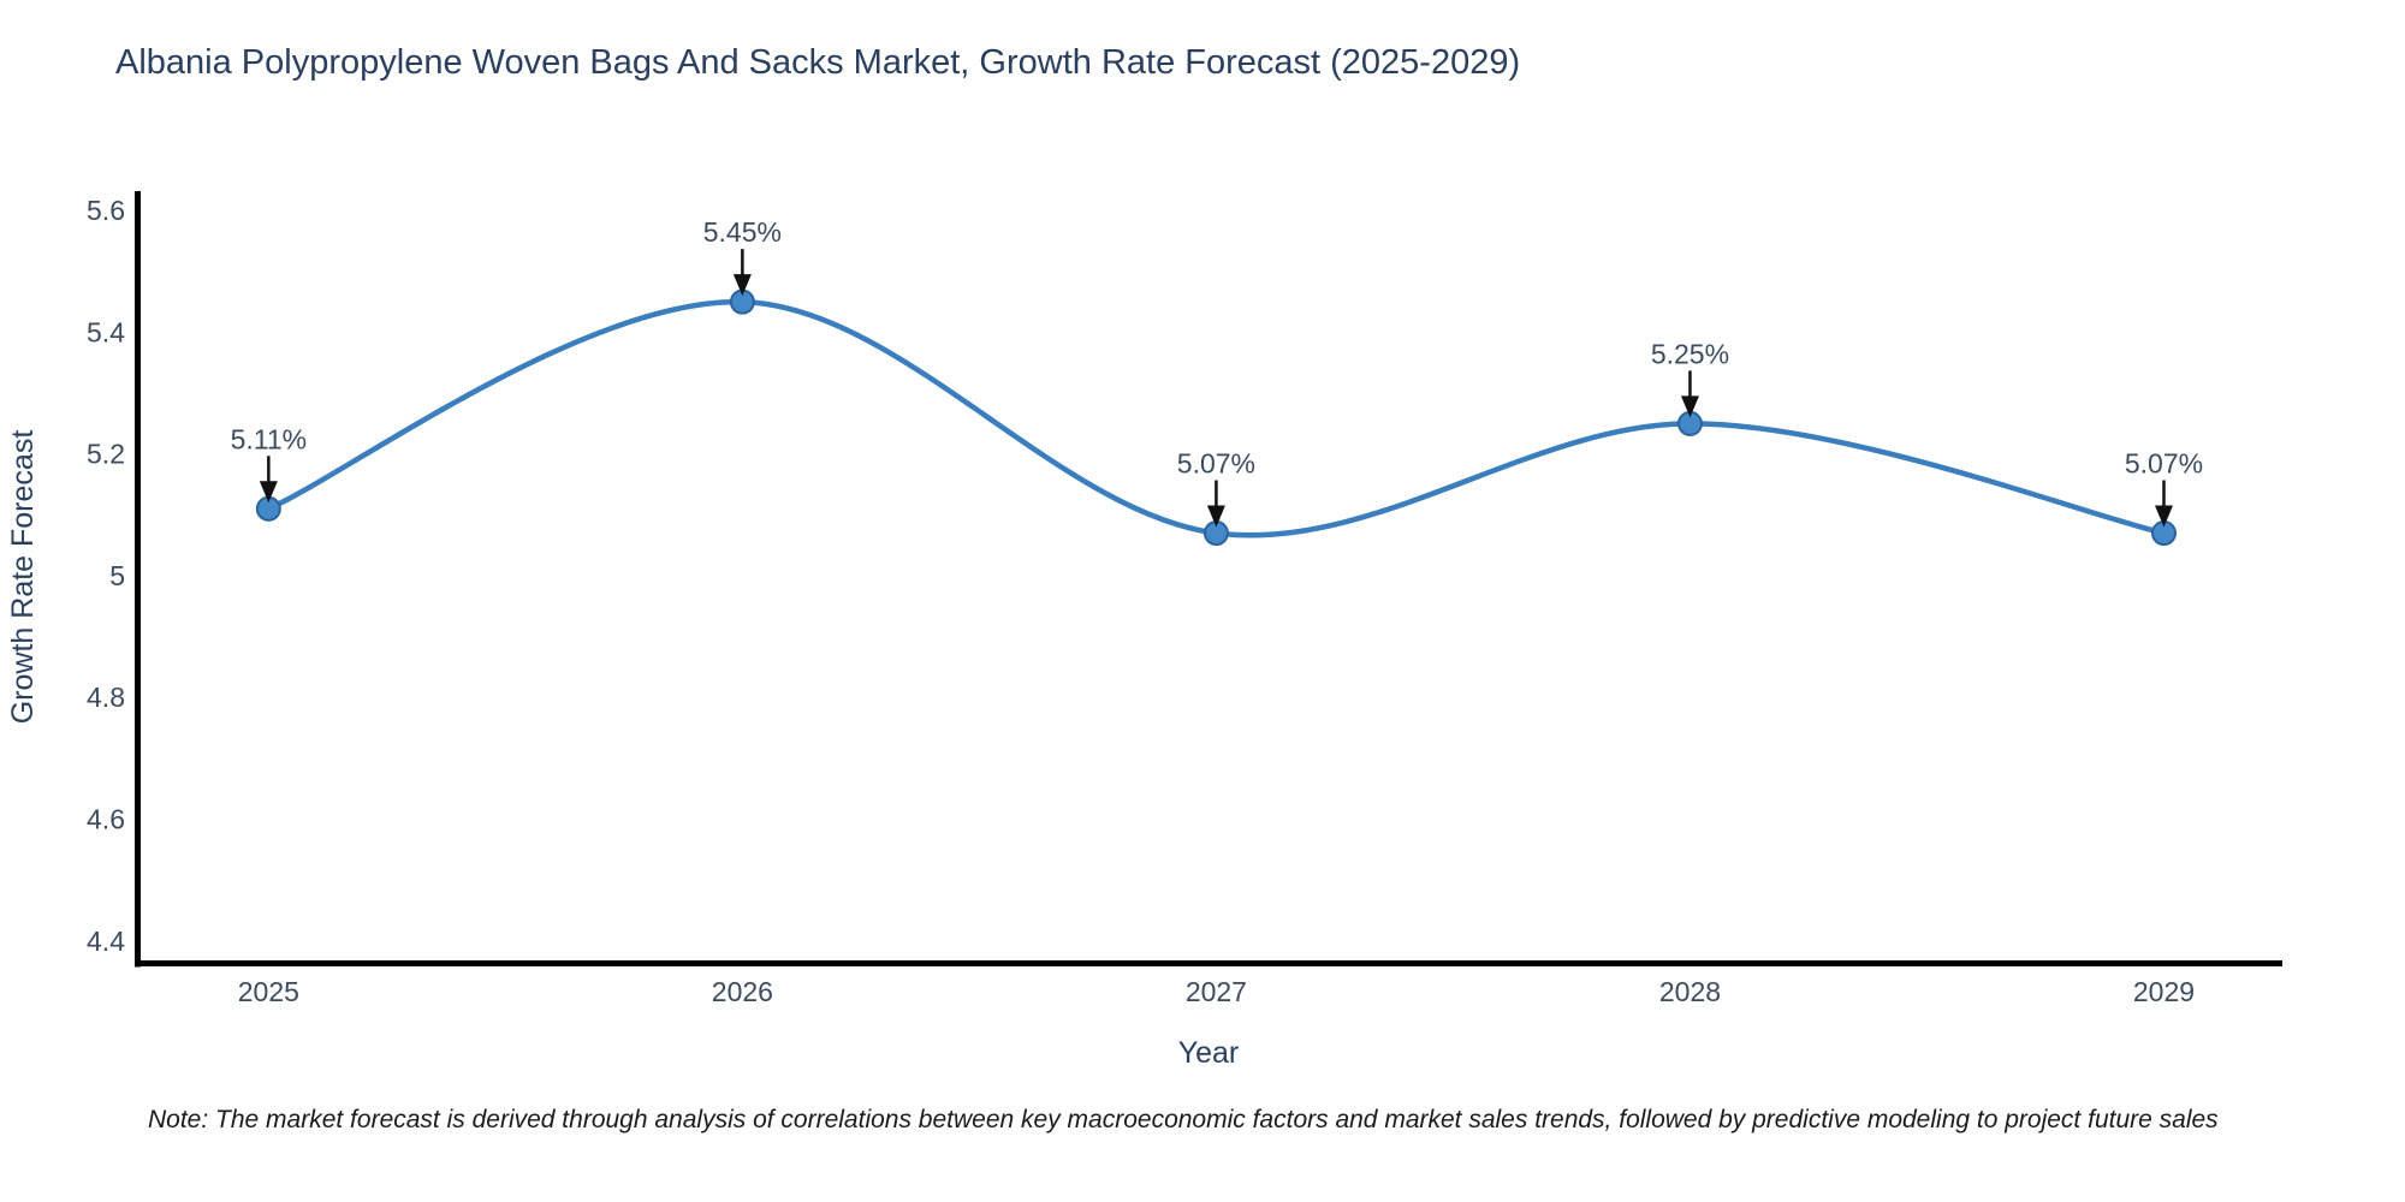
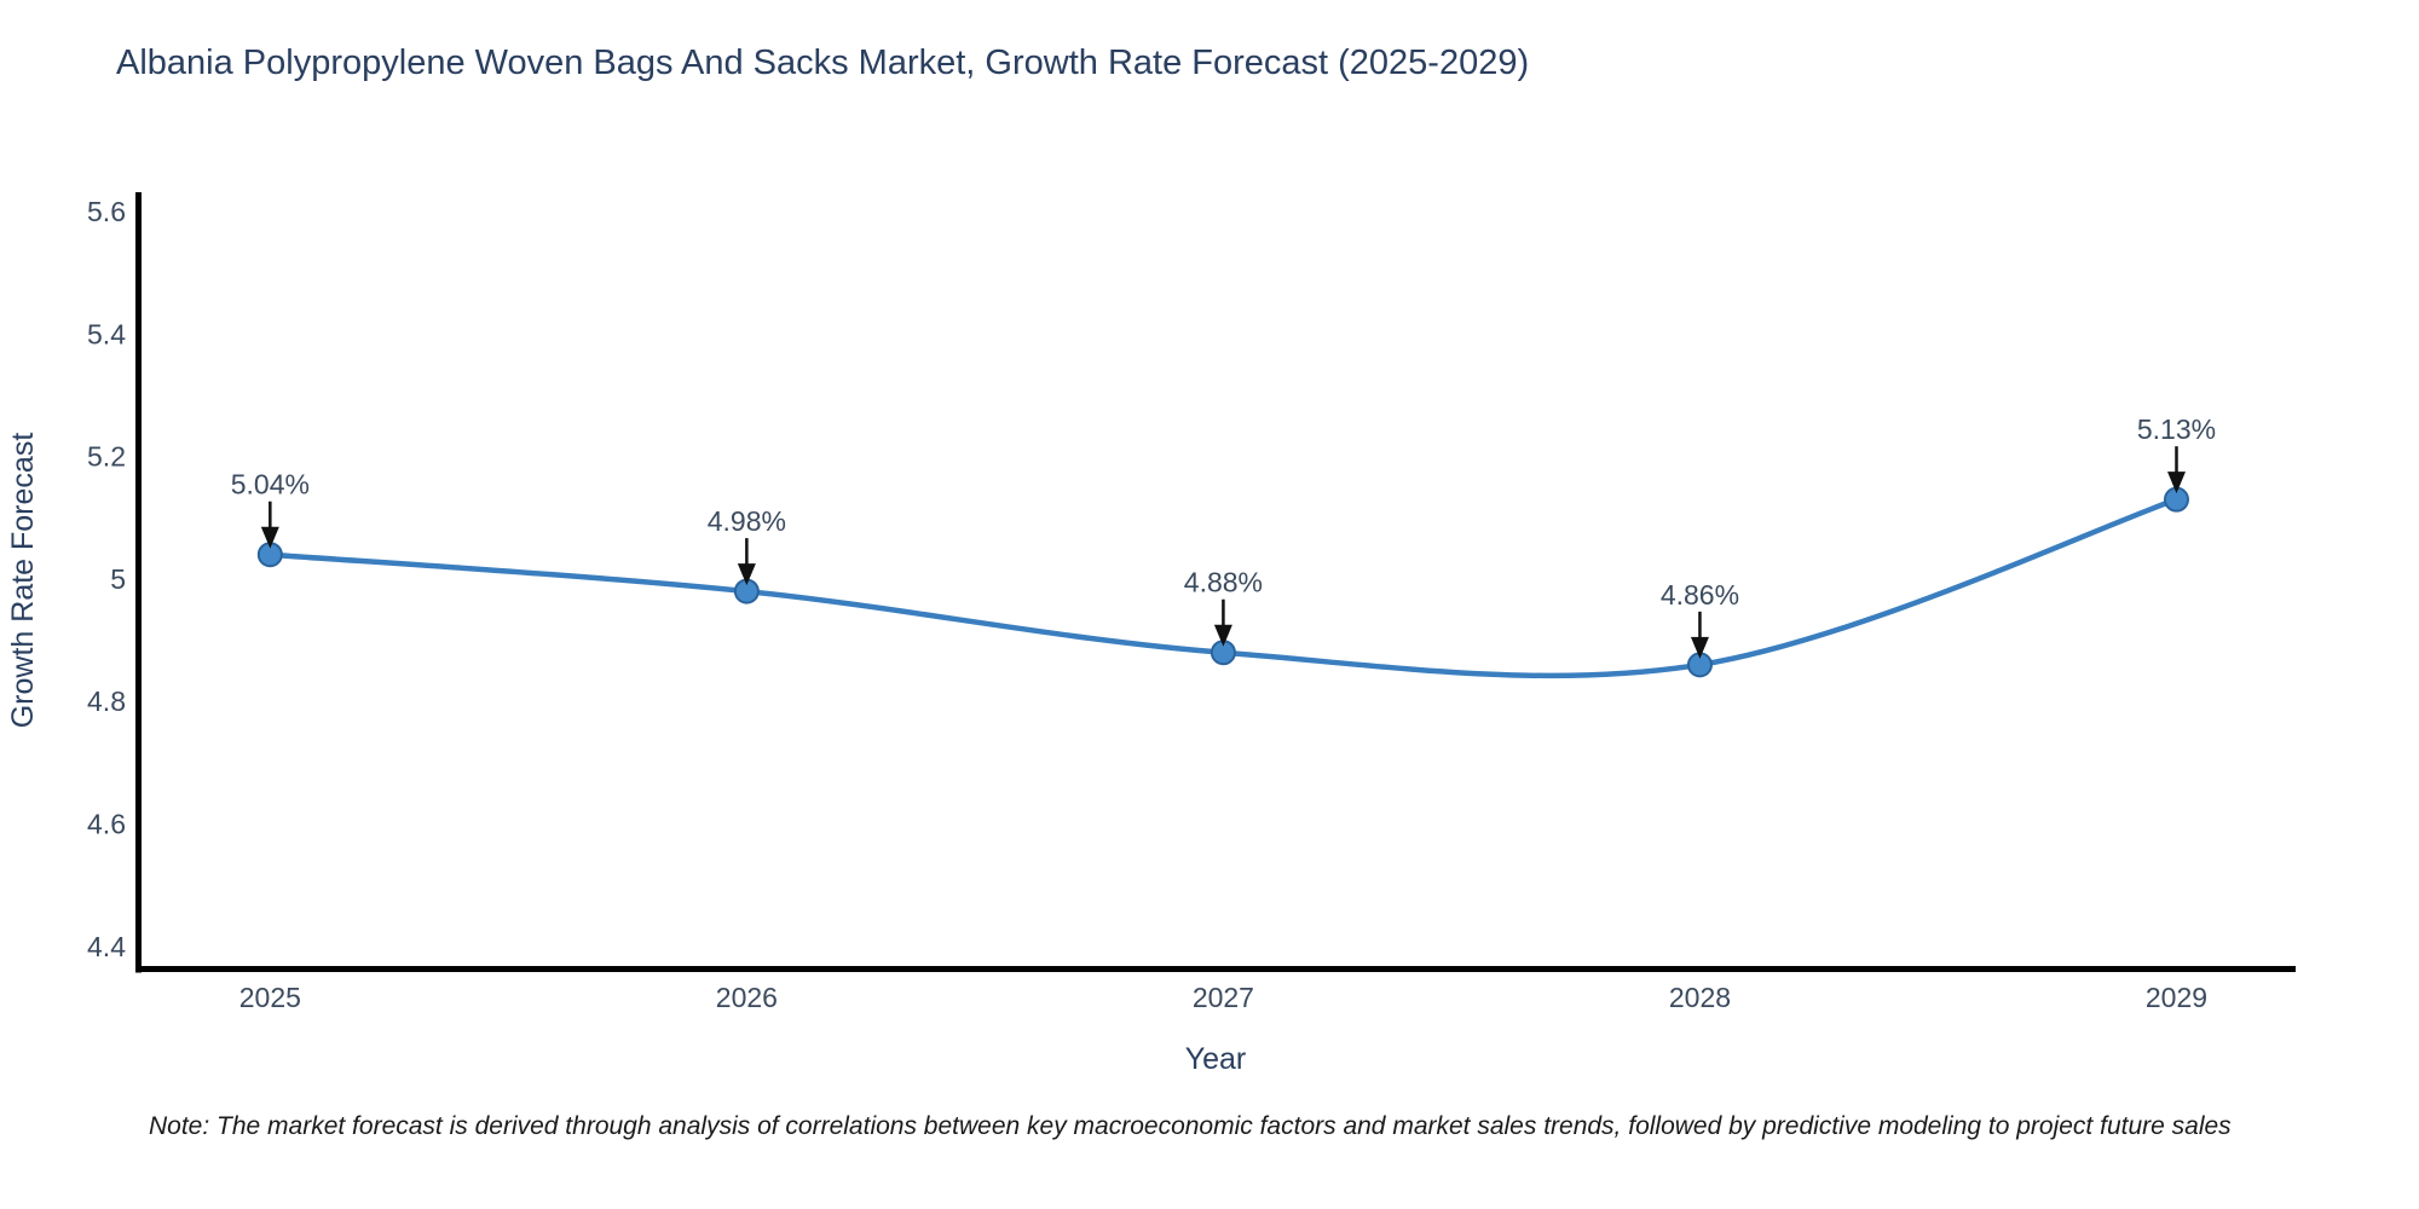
2025: 5.11% -> 5.04%
2026: 5.45% -> 4.98%
2027: 5.07% -> 4.88%
2028: 5.25% -> 4.86%
2029: 5.07% -> 5.13%
